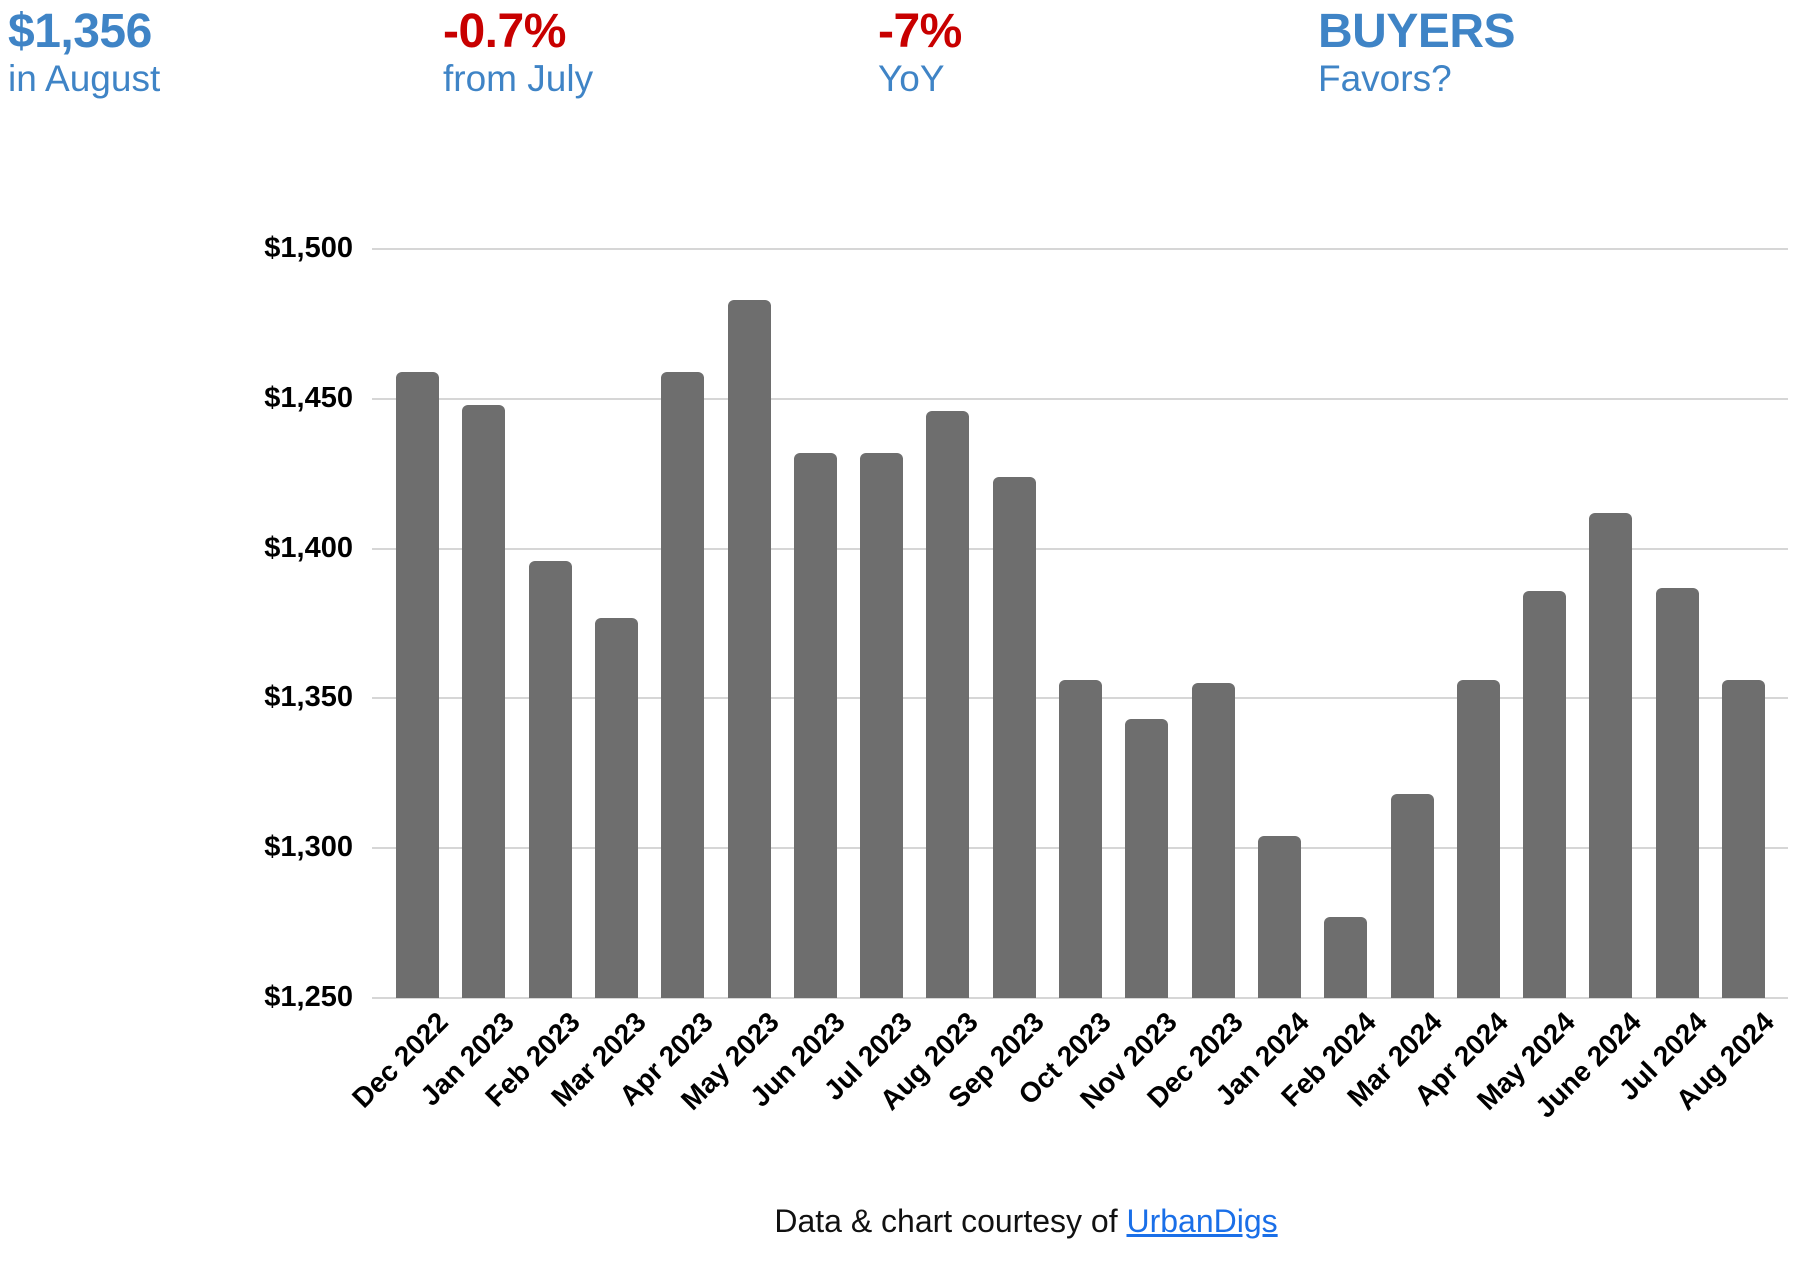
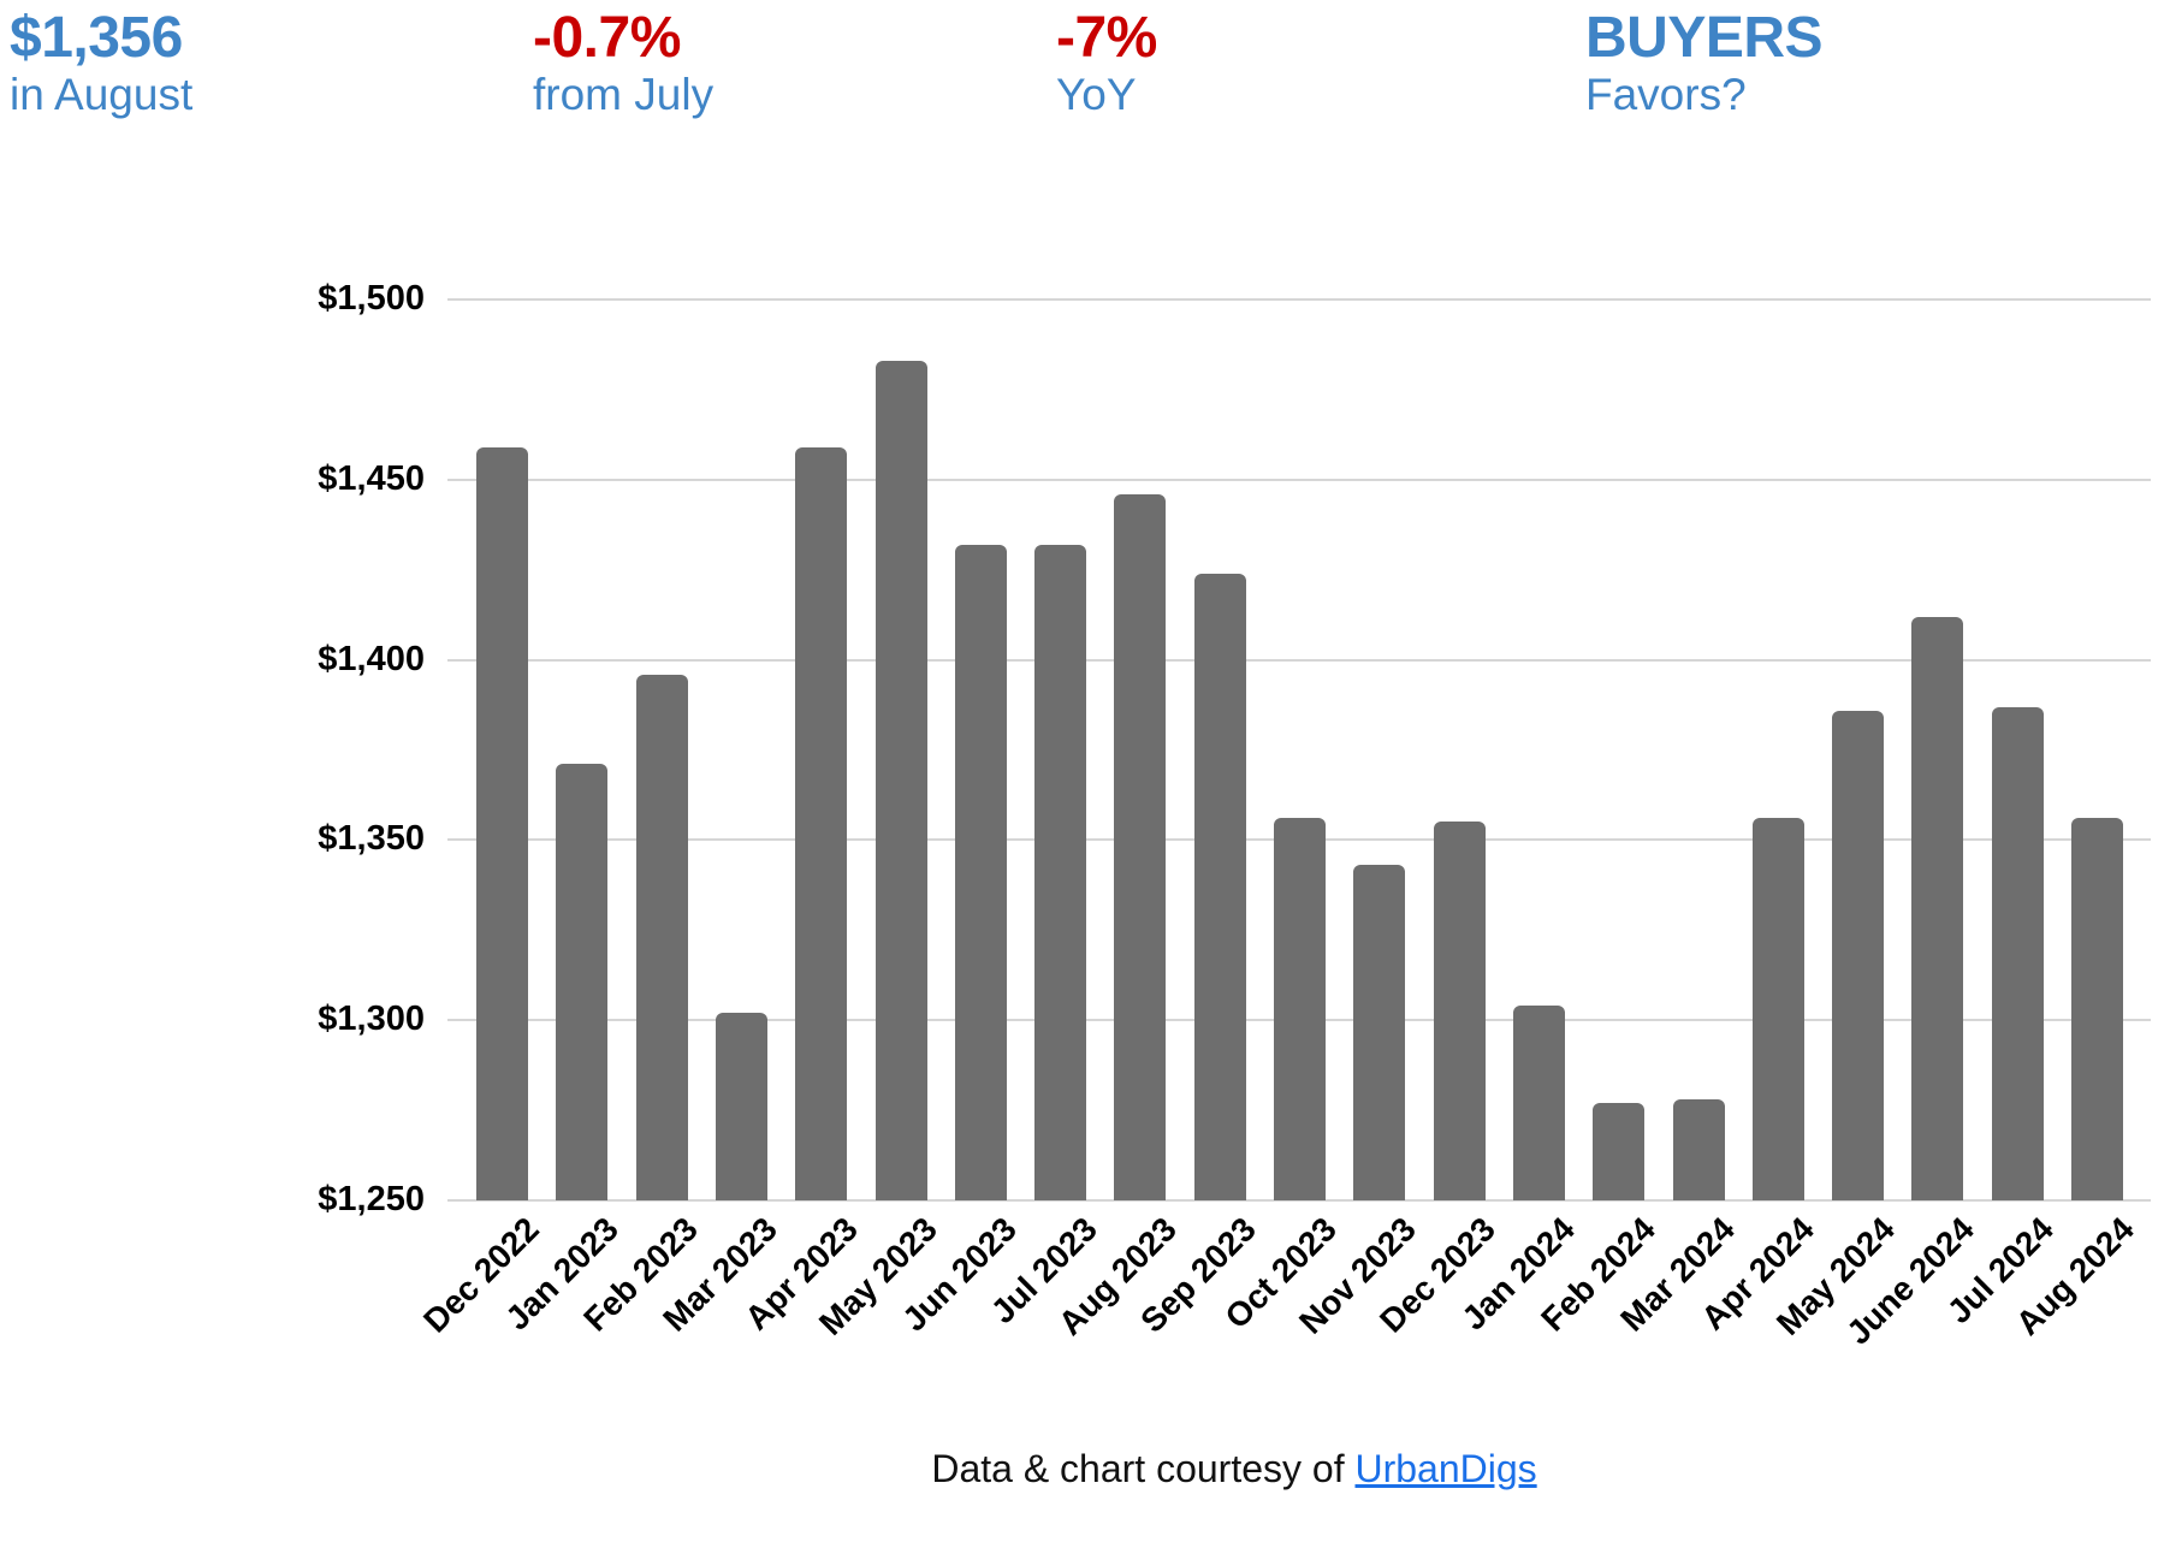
Jan 2023: $1448 -> $1371
Mar 2023: $1377 -> $1302
Mar 2024: $1318 -> $1278
